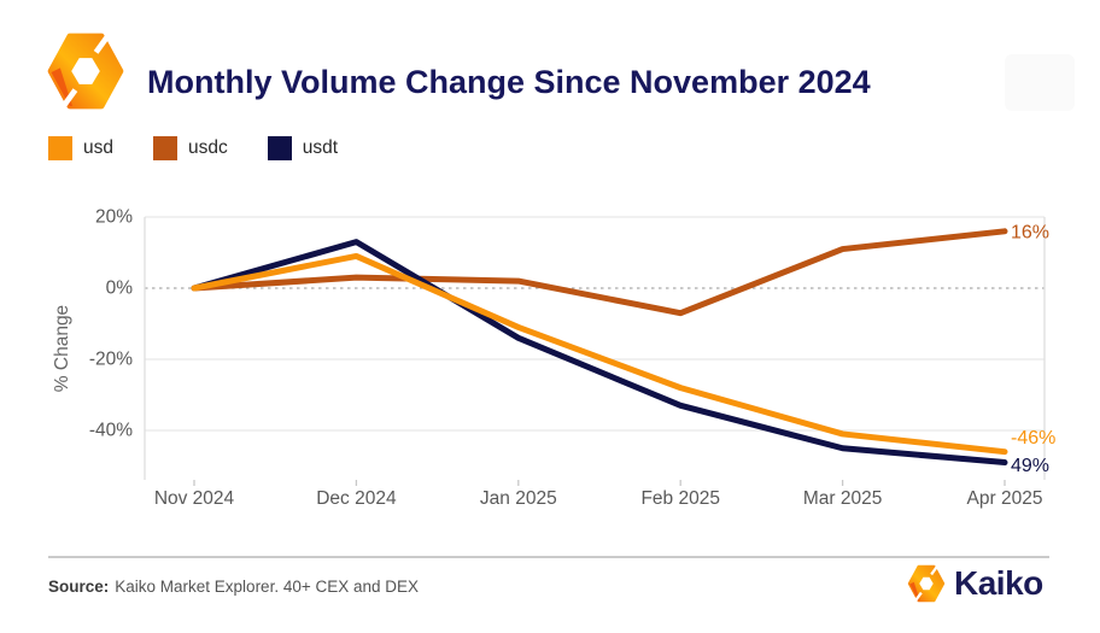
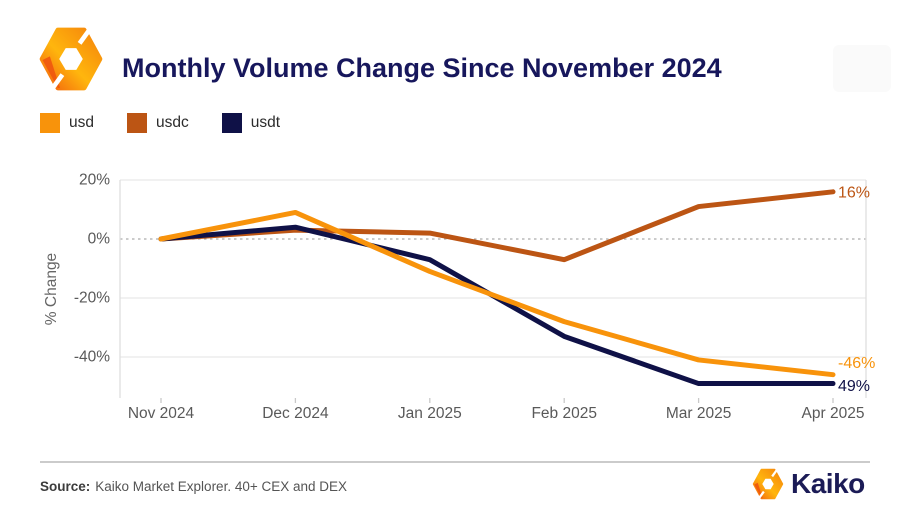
usdt/Dec 2024: 13% -> 4%
usdt/Jan 2025: -14% -> -7%
usdt/Mar 2025: -45% -> -49%
